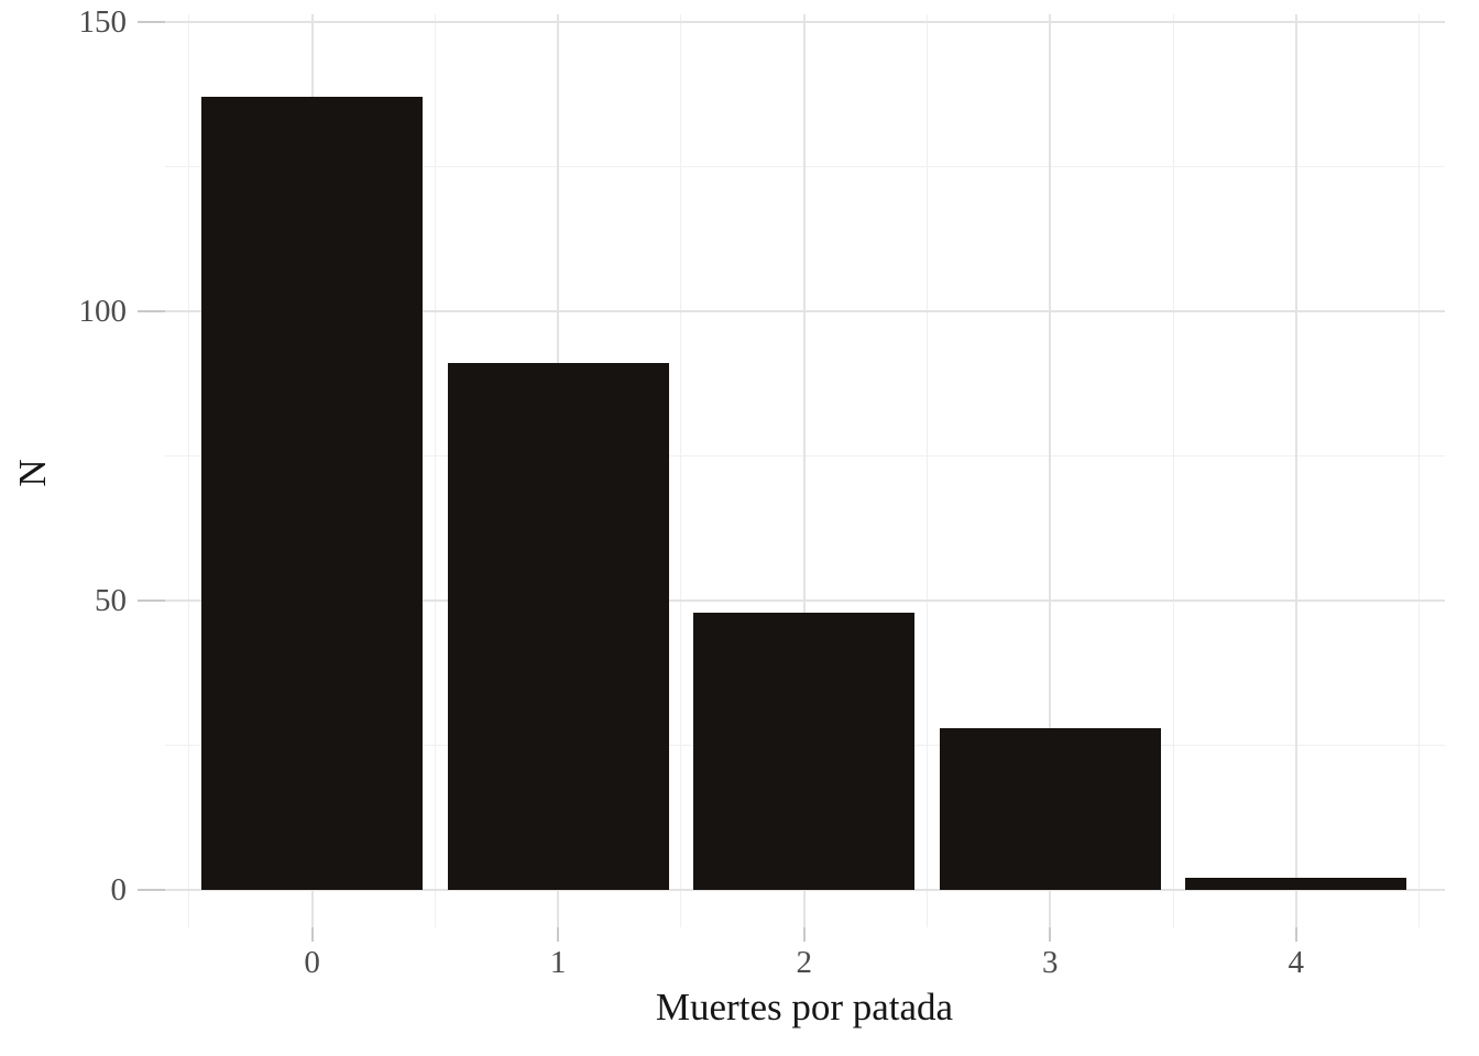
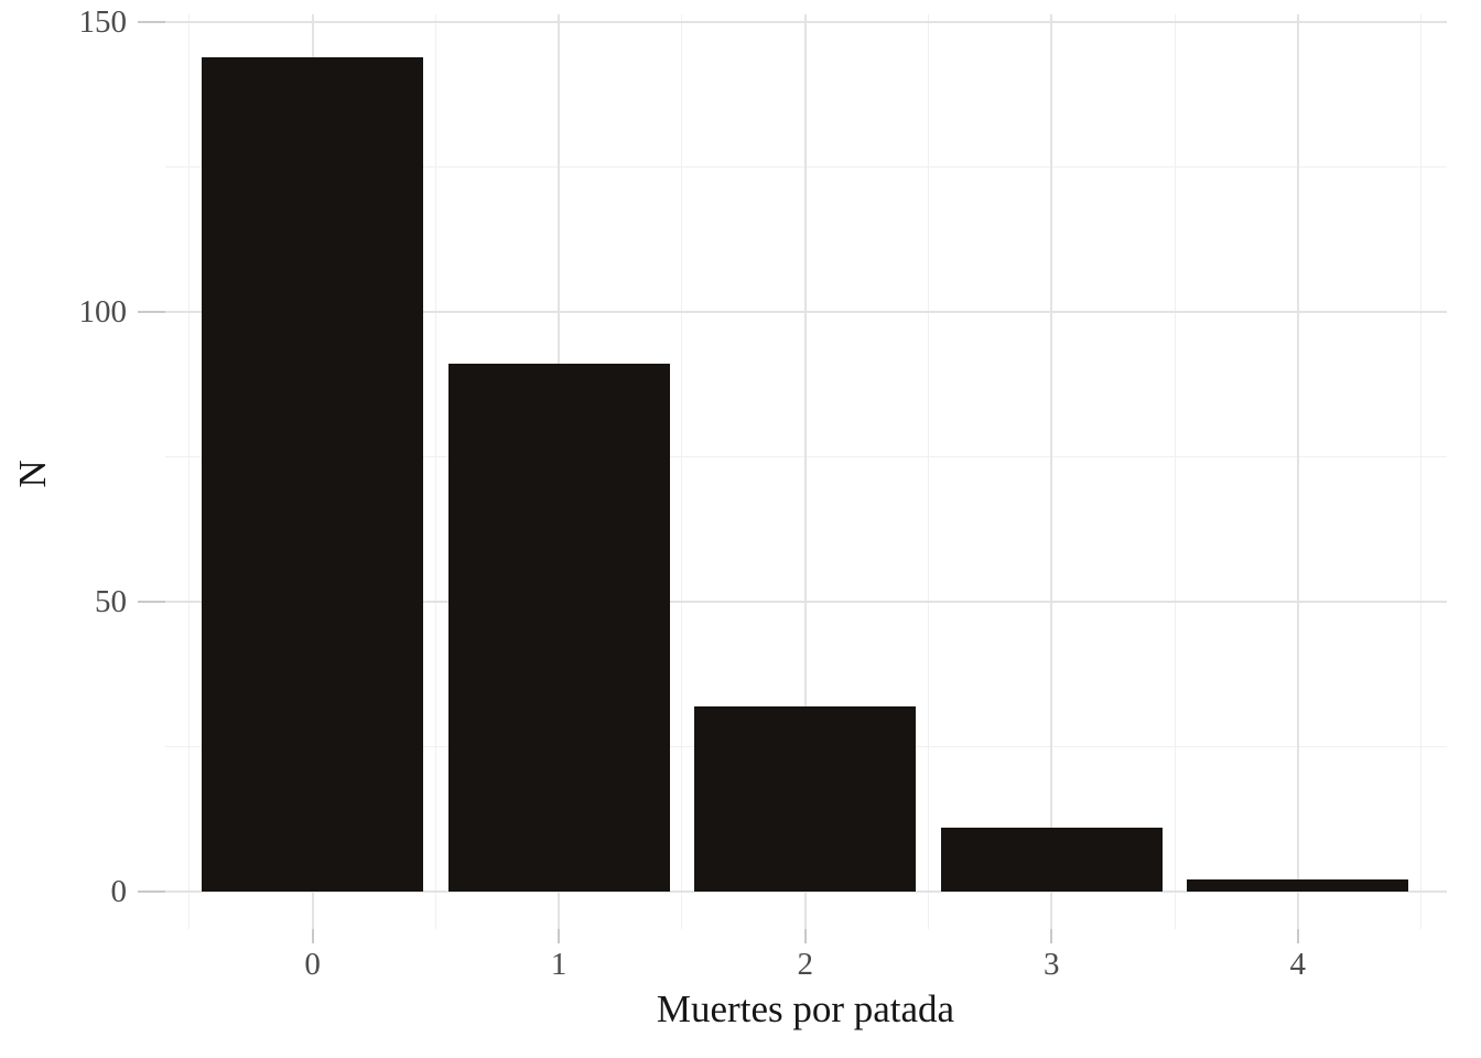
0: 137 -> 144
2: 48 -> 32
3: 28 -> 11
